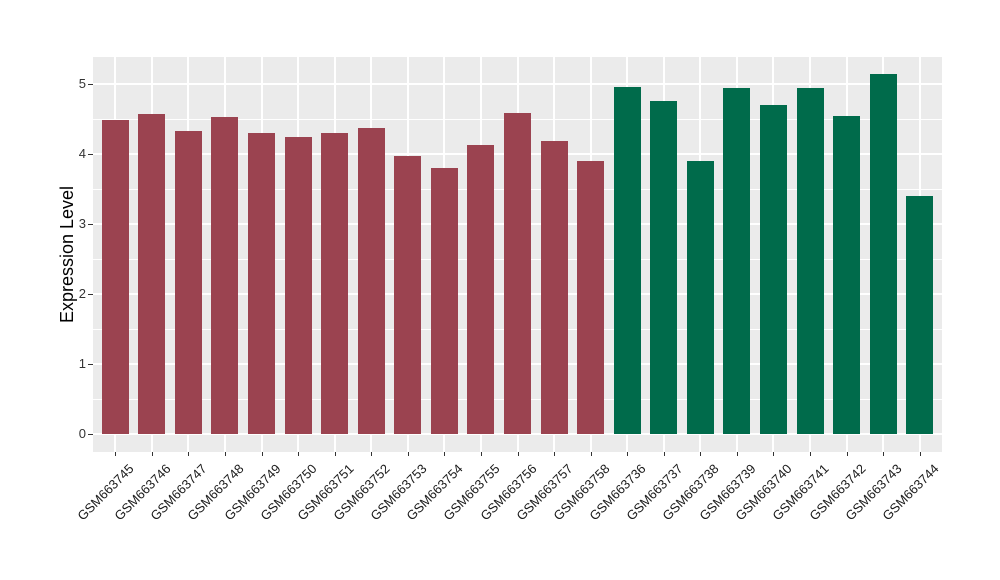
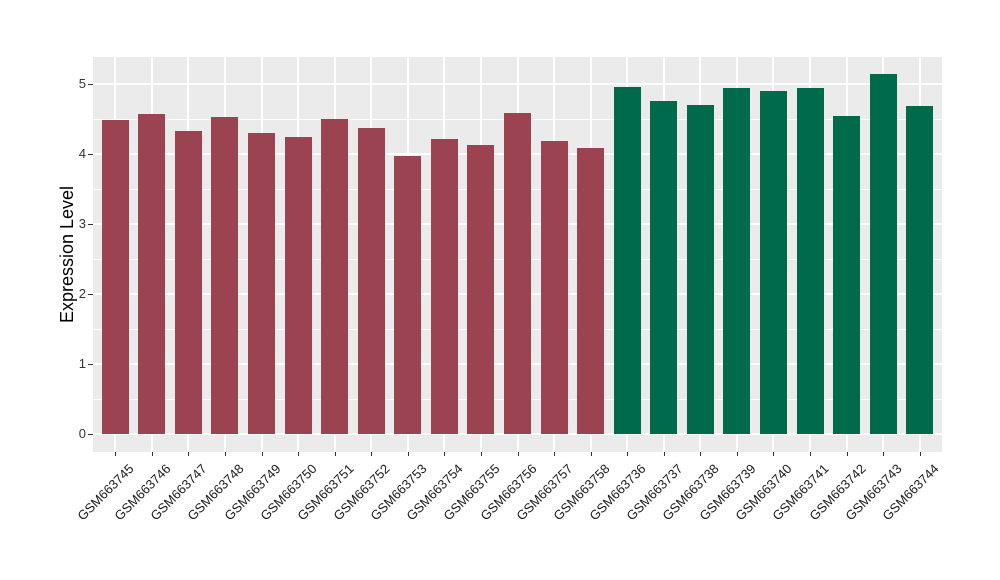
GSM663751: 4.3 -> 4.5
GSM663754: 3.8 -> 4.2
GSM663758: 3.9 -> 4.1
GSM663738: 3.9 -> 4.7
GSM663740: 4.7 -> 4.9
GSM663744: 3.4 -> 4.7
